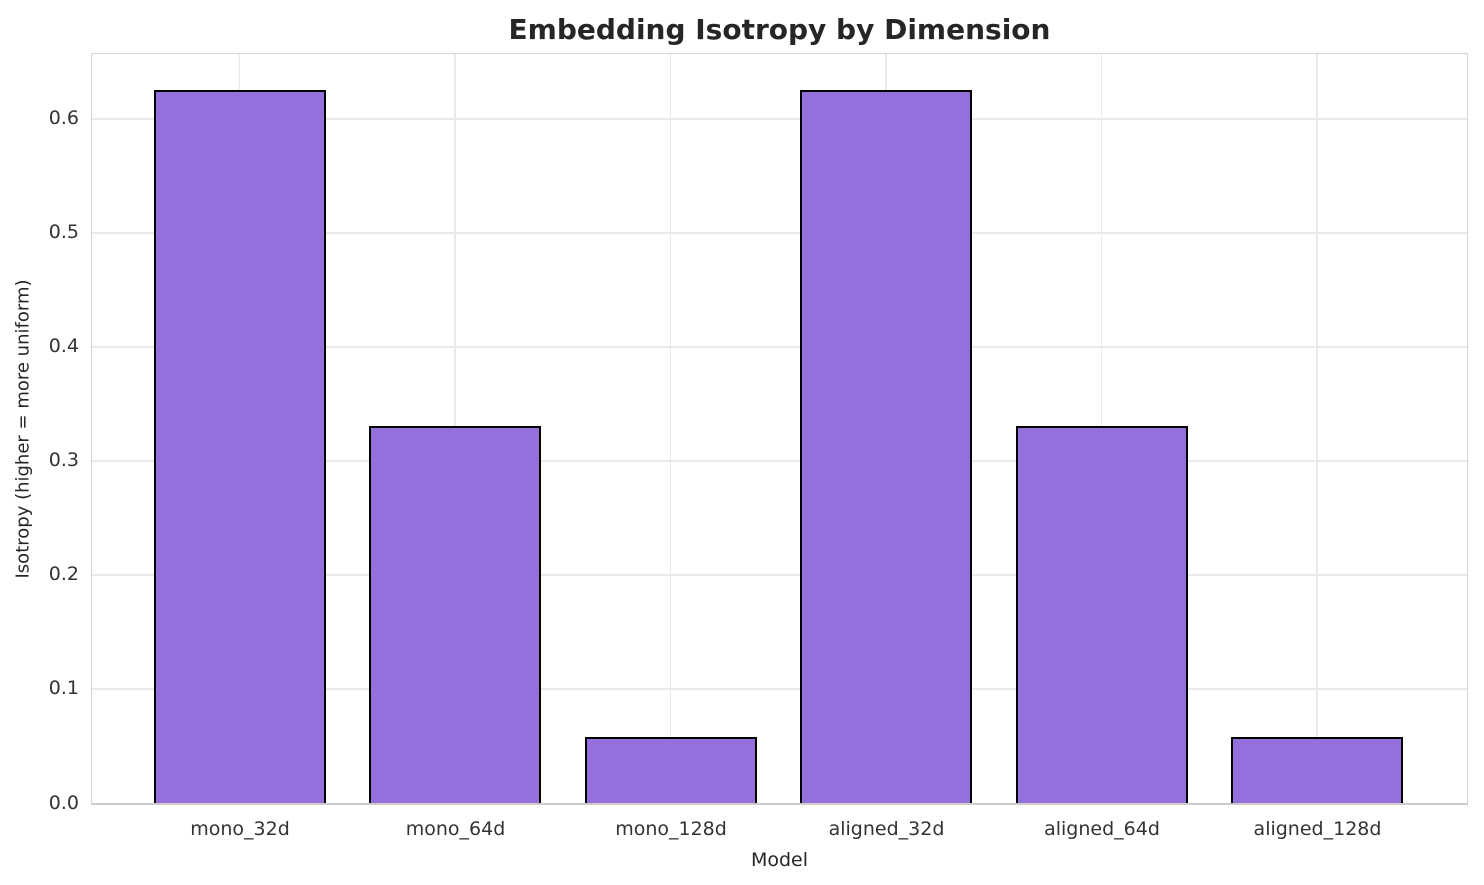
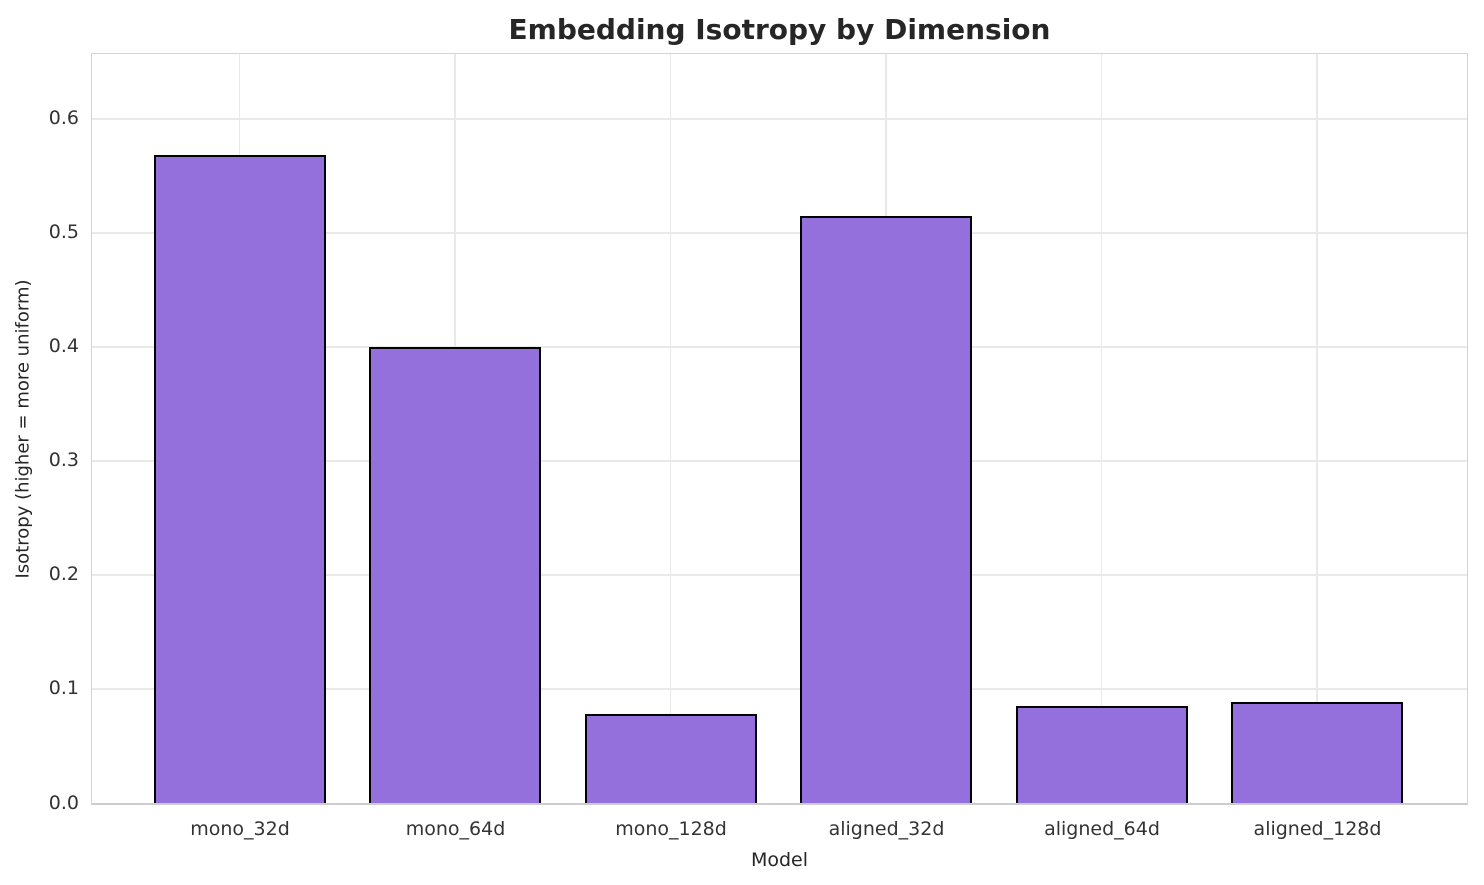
mono_32d: 0.625 -> 0.568
mono_64d: 0.331 -> 0.400
mono_128d: 0.058 -> 0.078
aligned_32d: 0.625 -> 0.515
aligned_64d: 0.331 -> 0.085
aligned_128d: 0.058 -> 0.089
